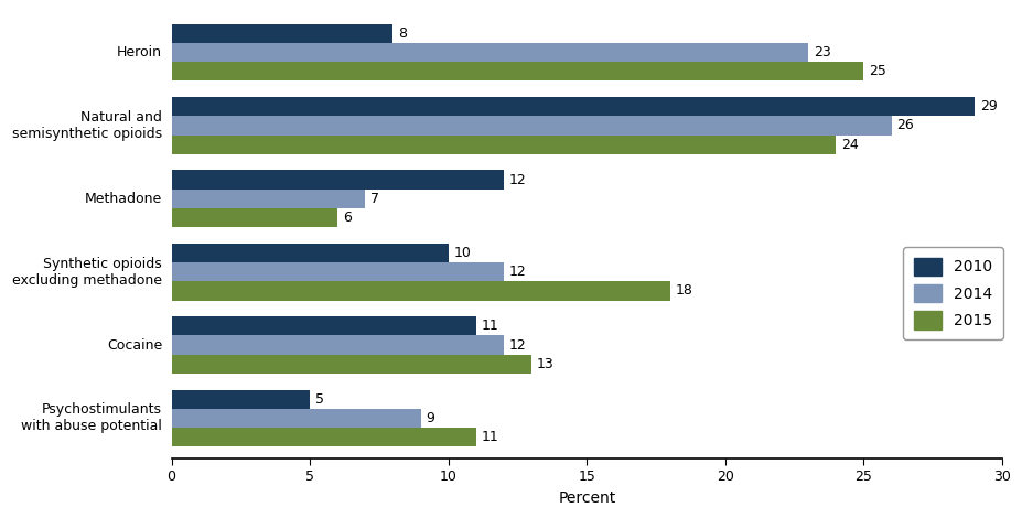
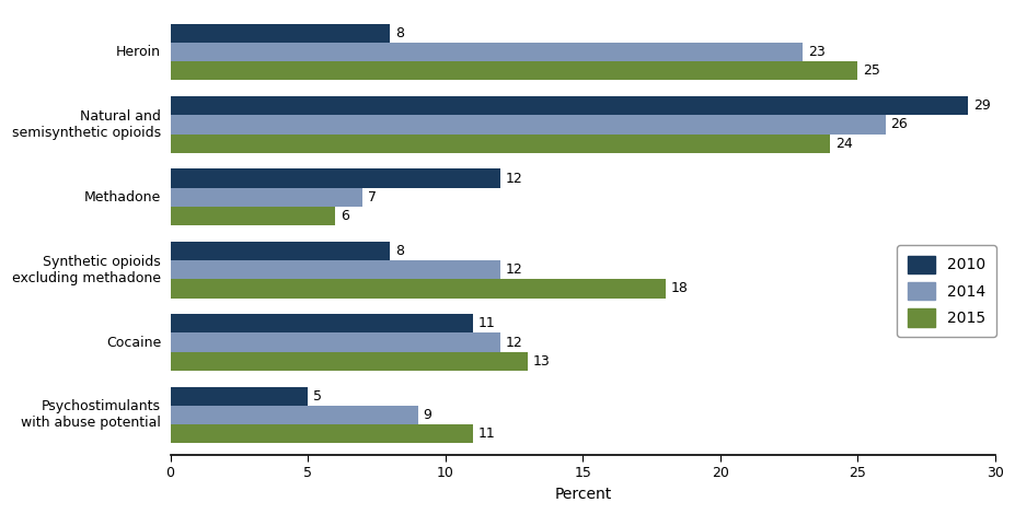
2010/Synthetic opioids excluding methadone: 10 -> 8
